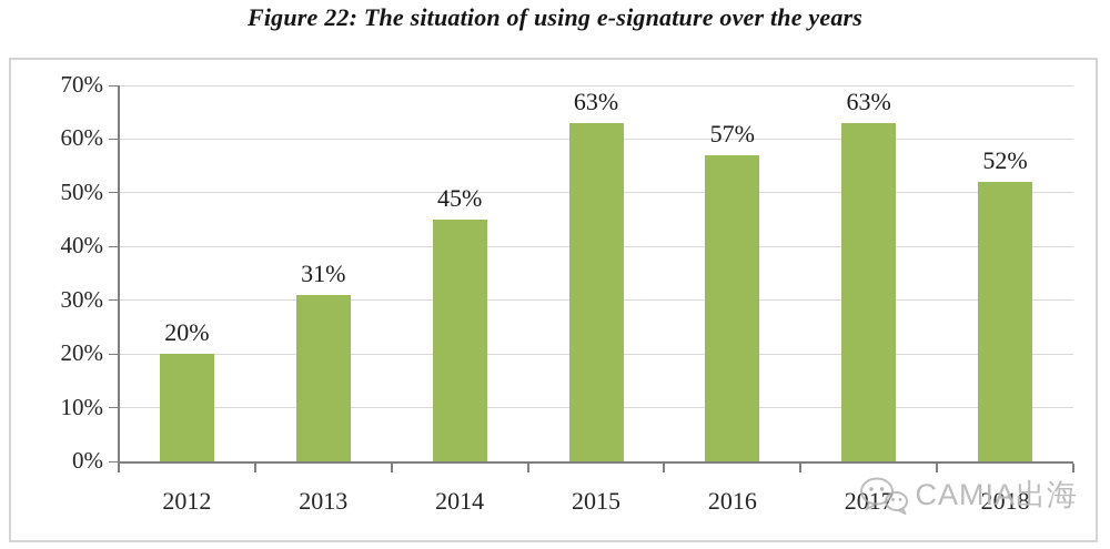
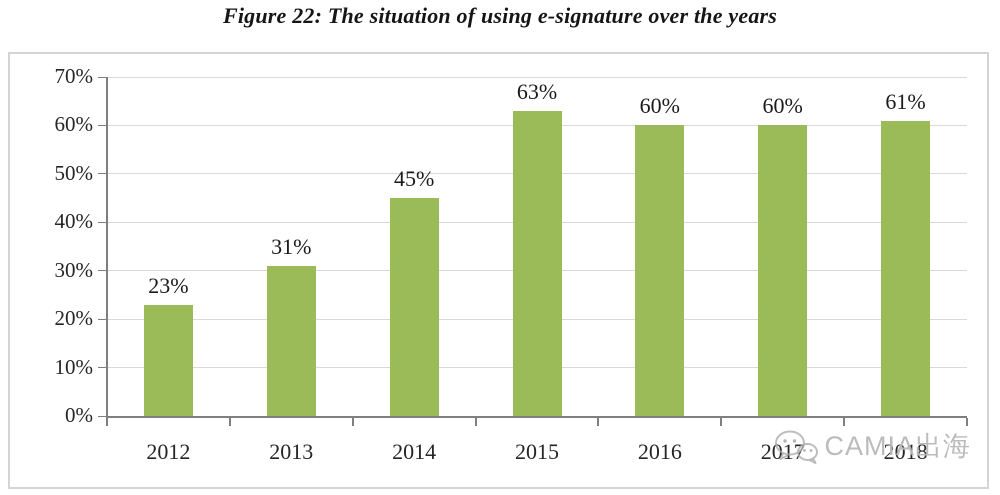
2012: 20% -> 23%
2016: 57% -> 60%
2017: 63% -> 60%
2018: 52% -> 61%
